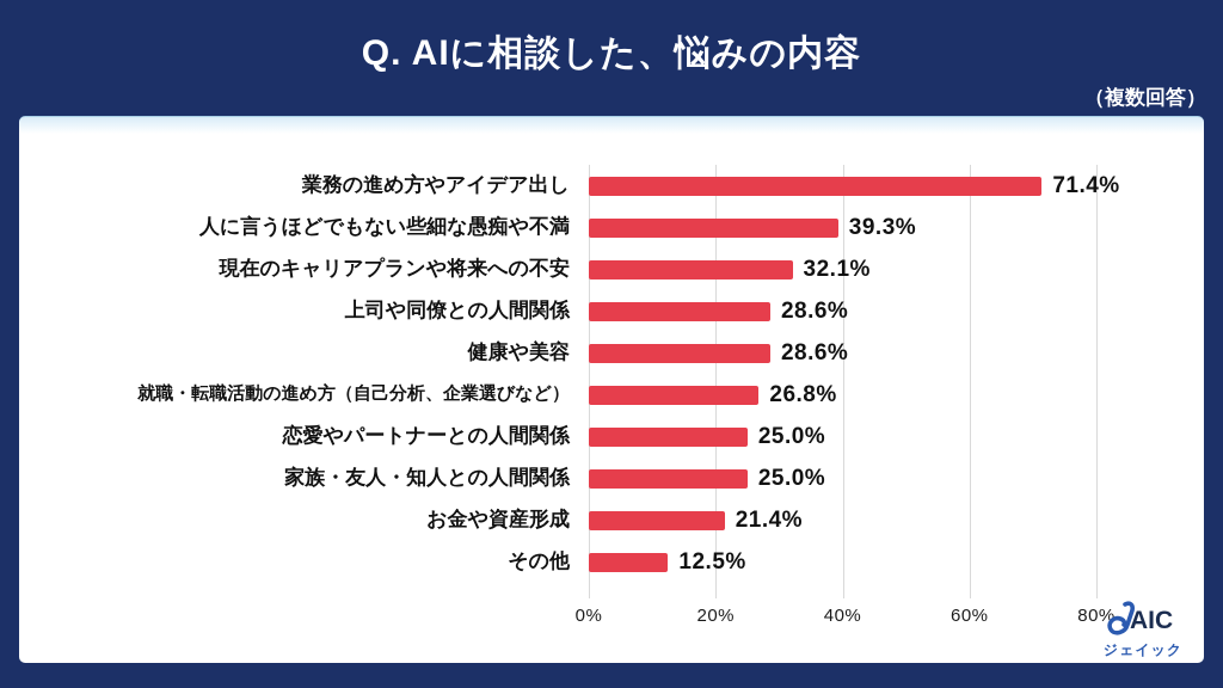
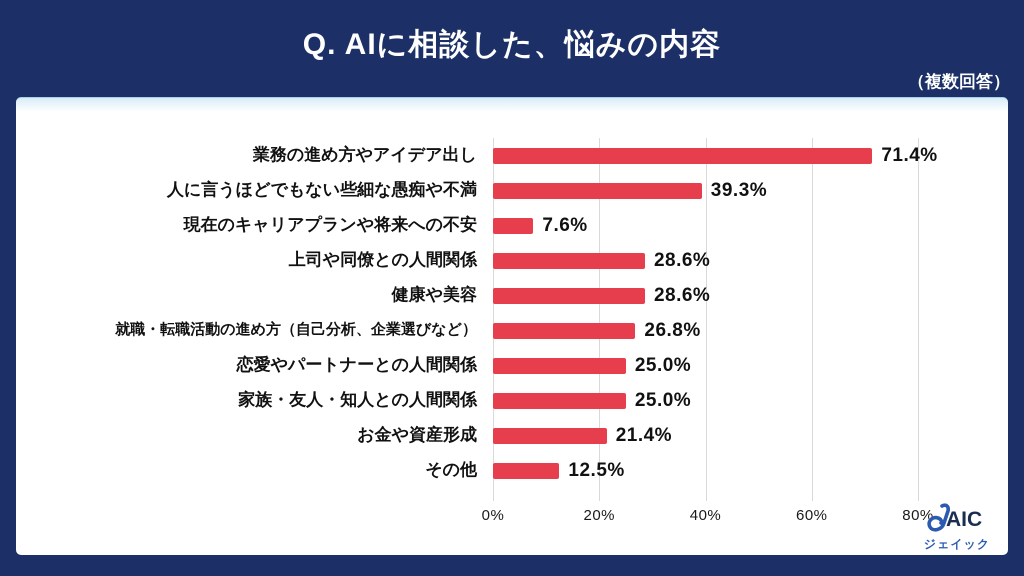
現在のキャリアプランや将来への不安: 32.1% -> 7.6%
